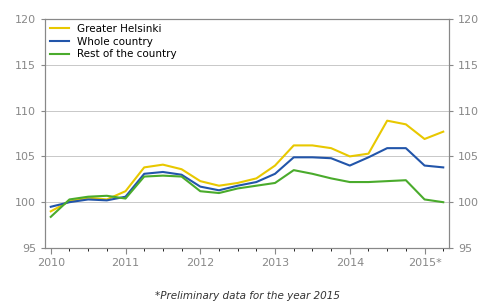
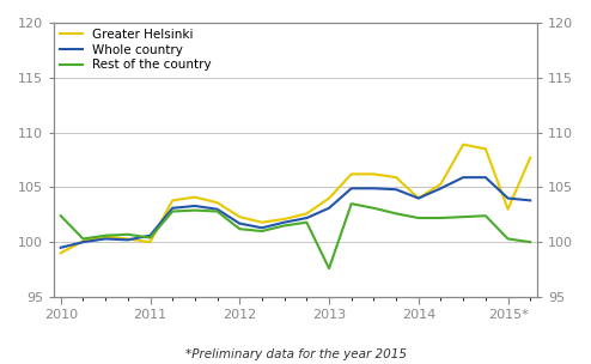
Rest of the country/2010: 98.4 -> 102.4
Greater Helsinki/2011: 101.2 -> 100.0
Rest of the country/2013: 102.1 -> 97.6
Greater Helsinki/2014: 105.0 -> 104.0
Greater Helsinki/2015*: 106.9 -> 103.0
